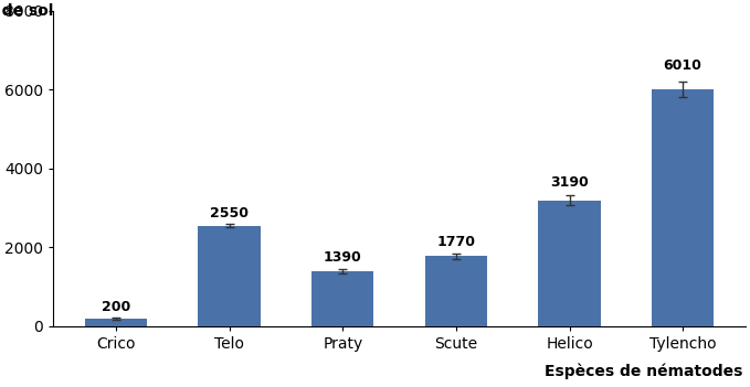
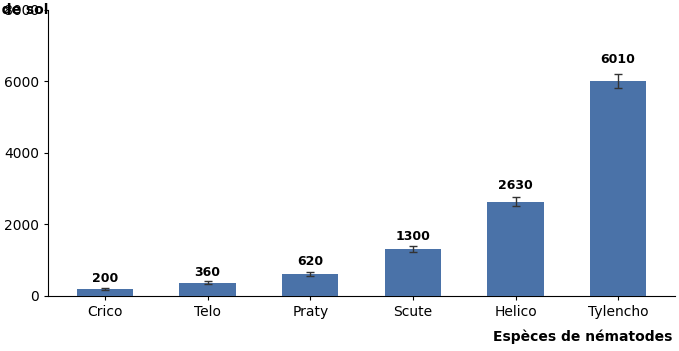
Telo: 2550 -> 360
Praty: 1390 -> 620
Scute: 1770 -> 1300
Helico: 3190 -> 2630
